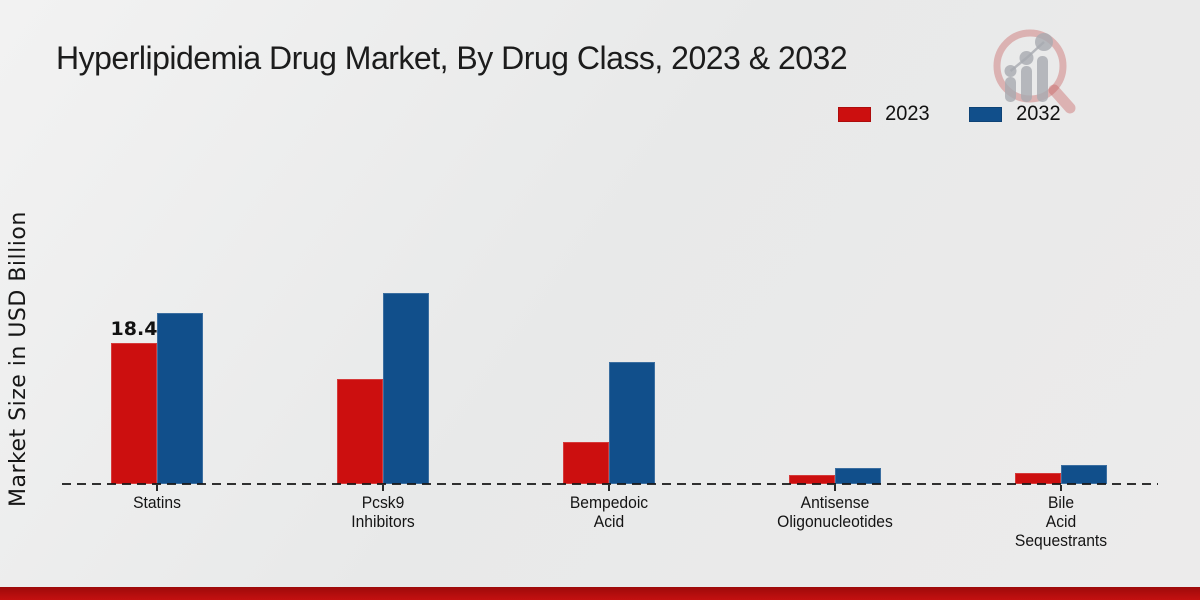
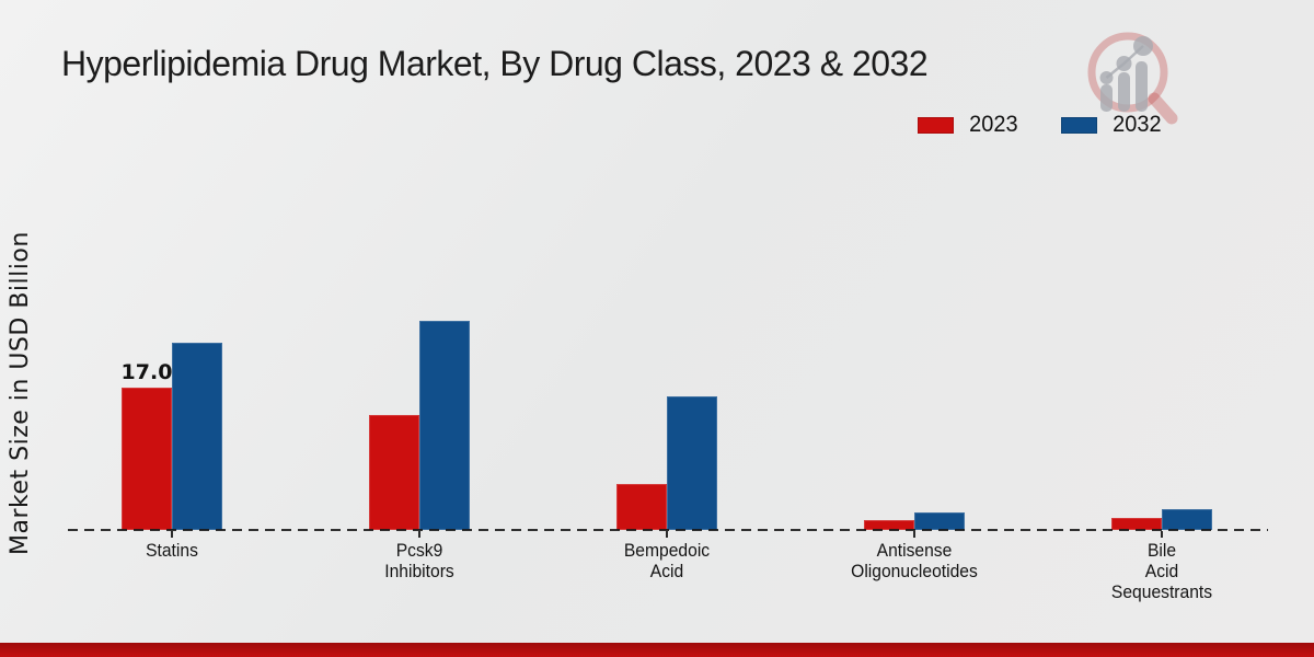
2023/Statins: 18.4 -> 17.0
